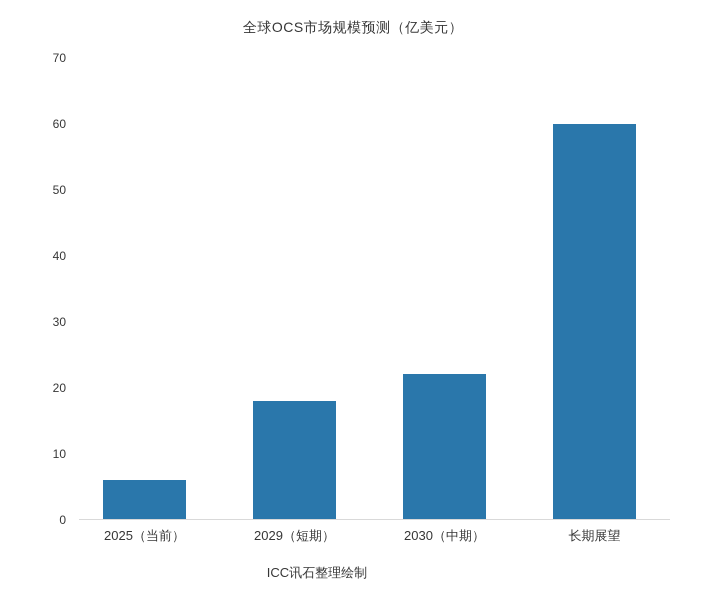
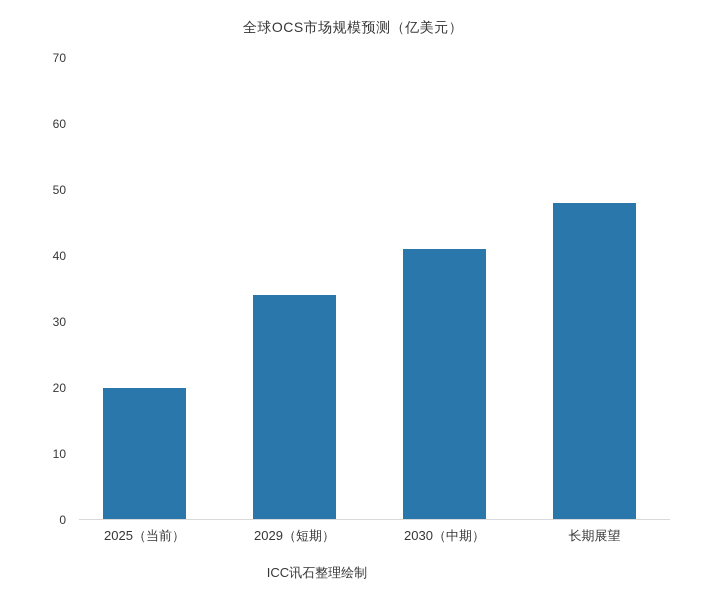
2025（当前）: 6 -> 20
2029（短期）: 18 -> 34
2030（中期）: 22 -> 41
长期展望: 60 -> 48
